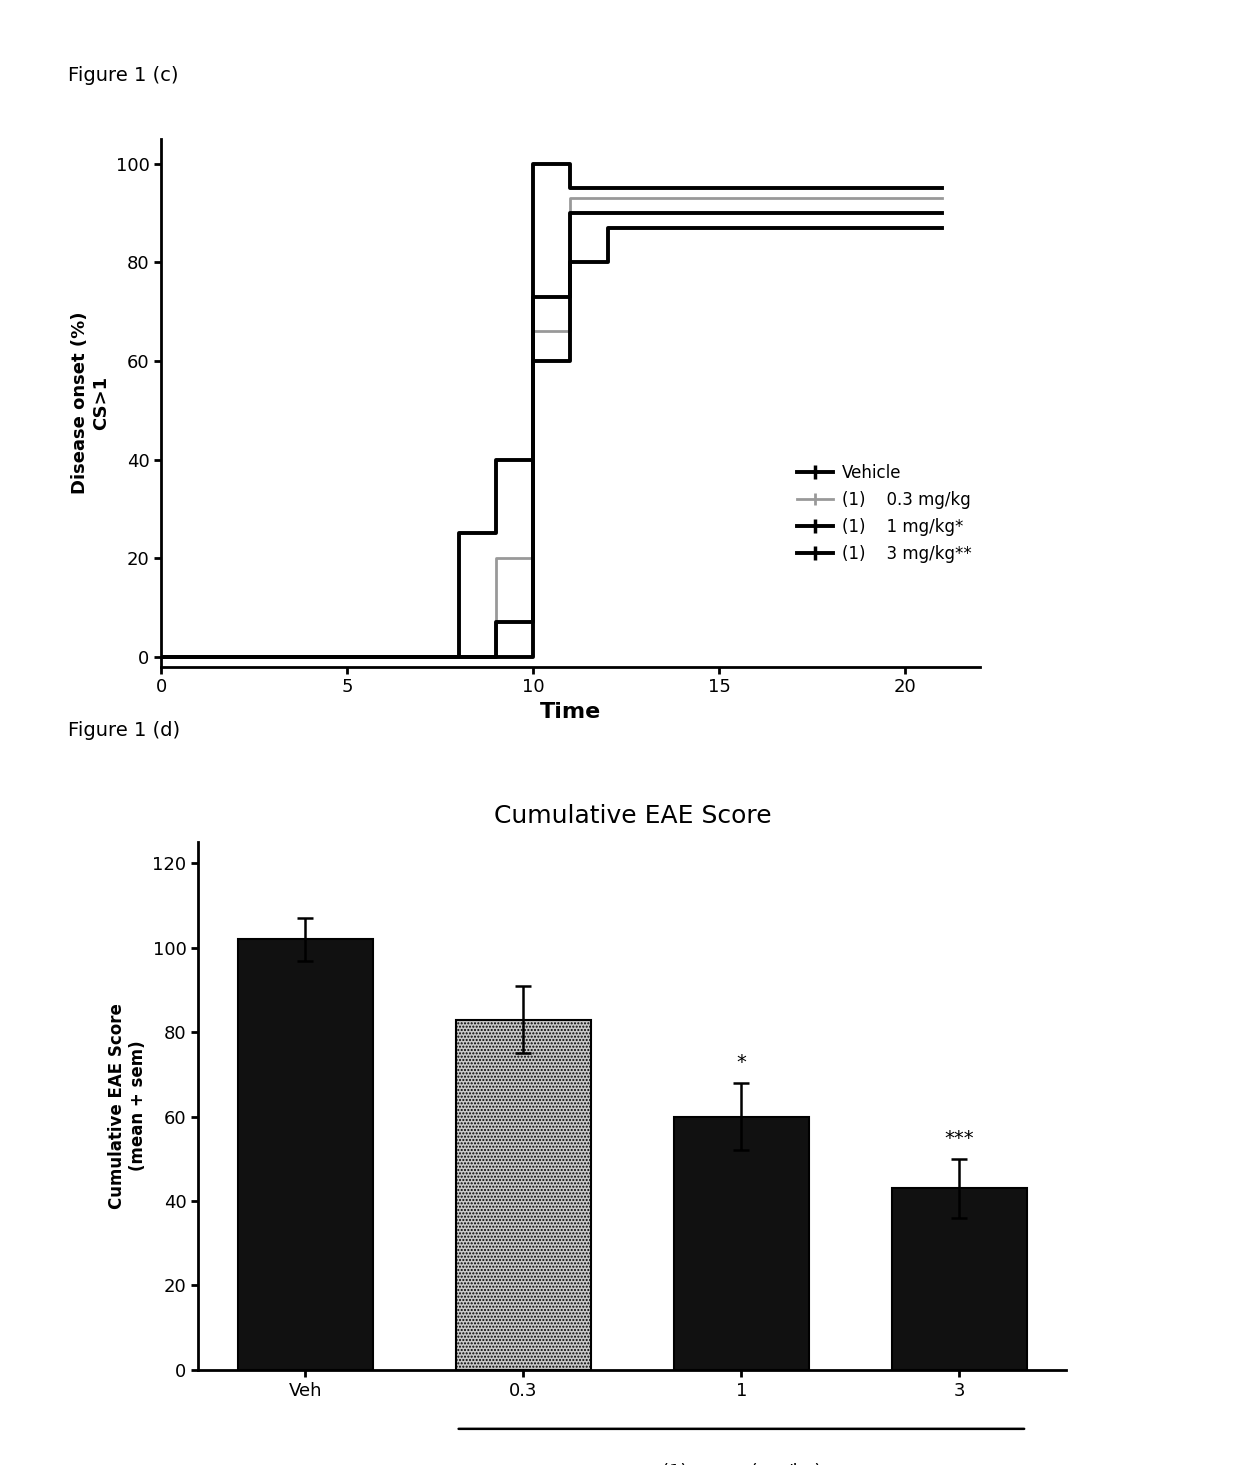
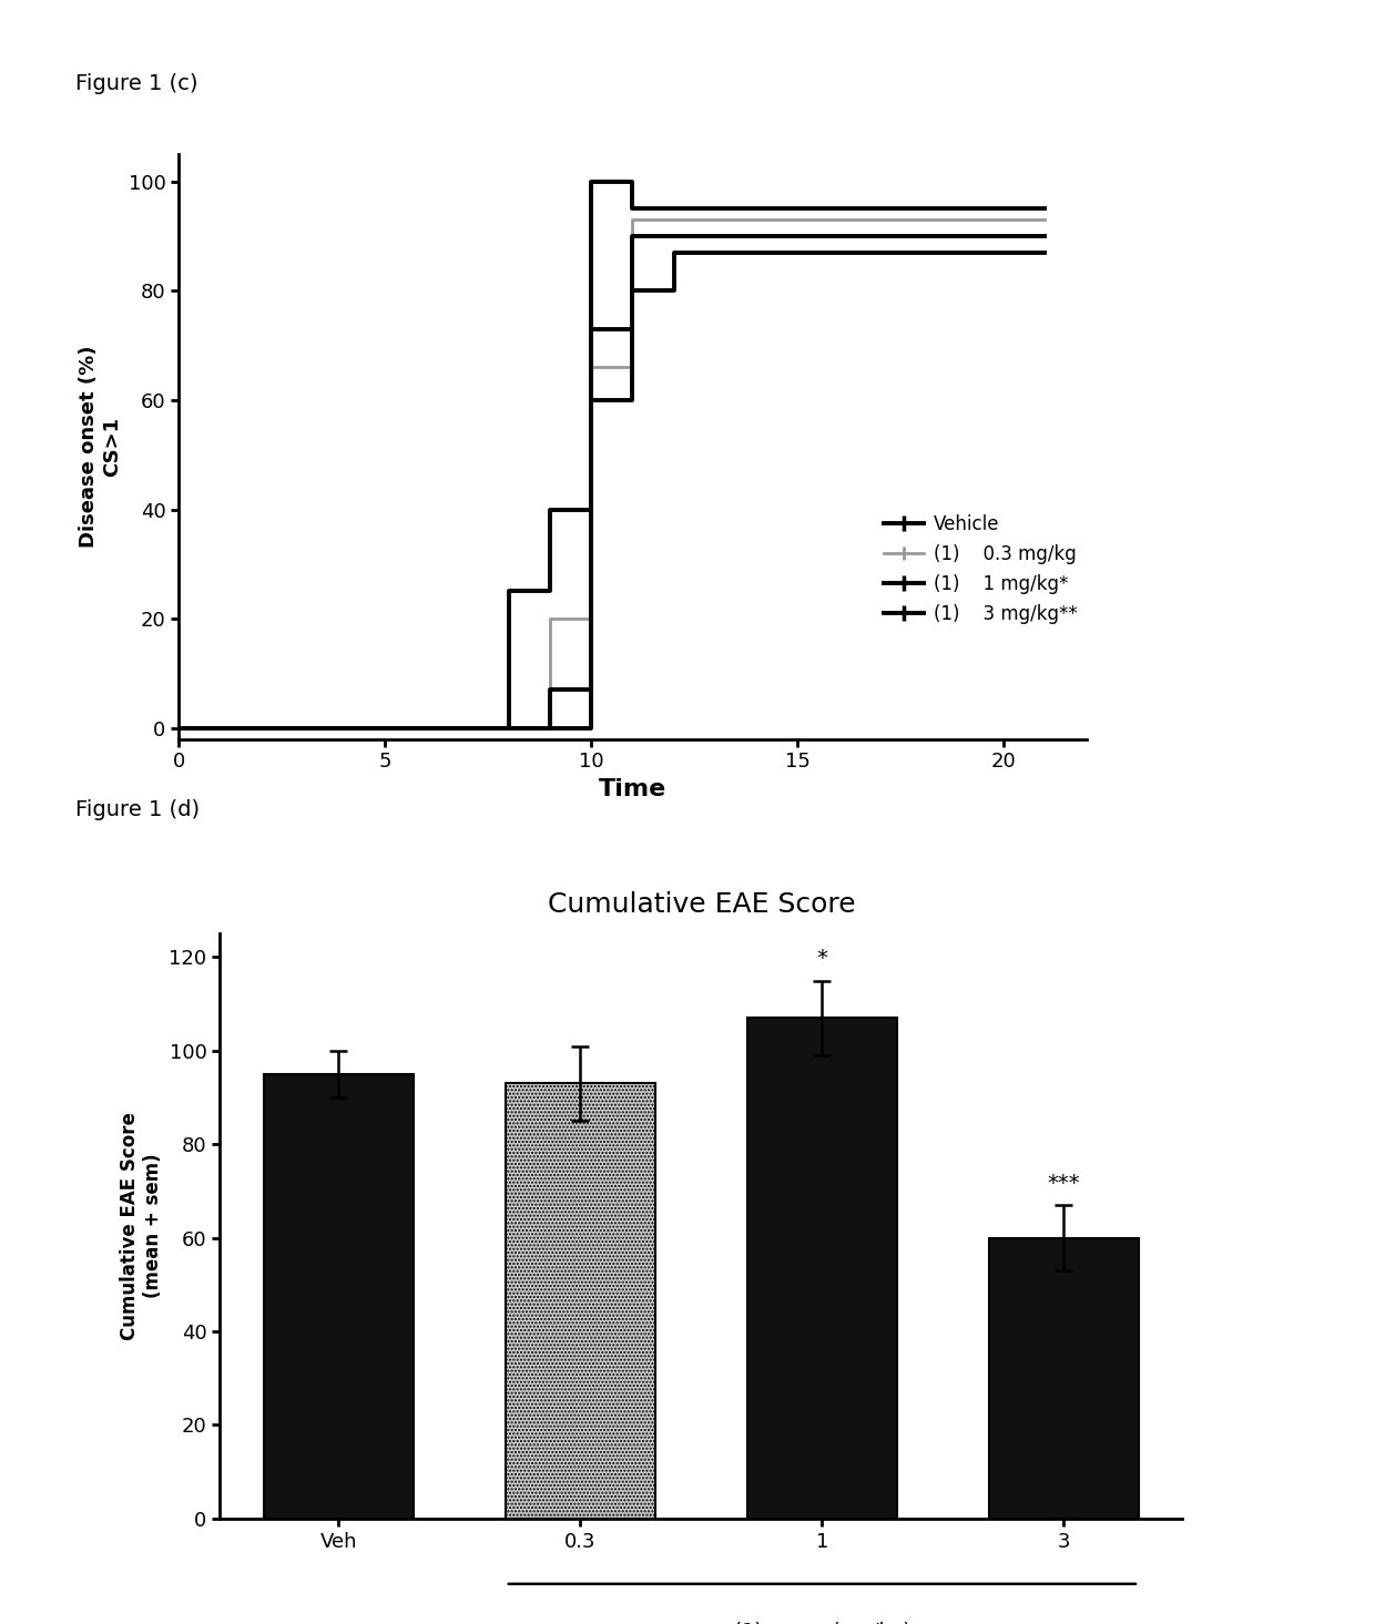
Cumulative EAE Score/Veh: 102 -> 95
Cumulative EAE Score/0.3: 83 -> 93
Cumulative EAE Score/1: 60 -> 107
Cumulative EAE Score/3: 43 -> 60
